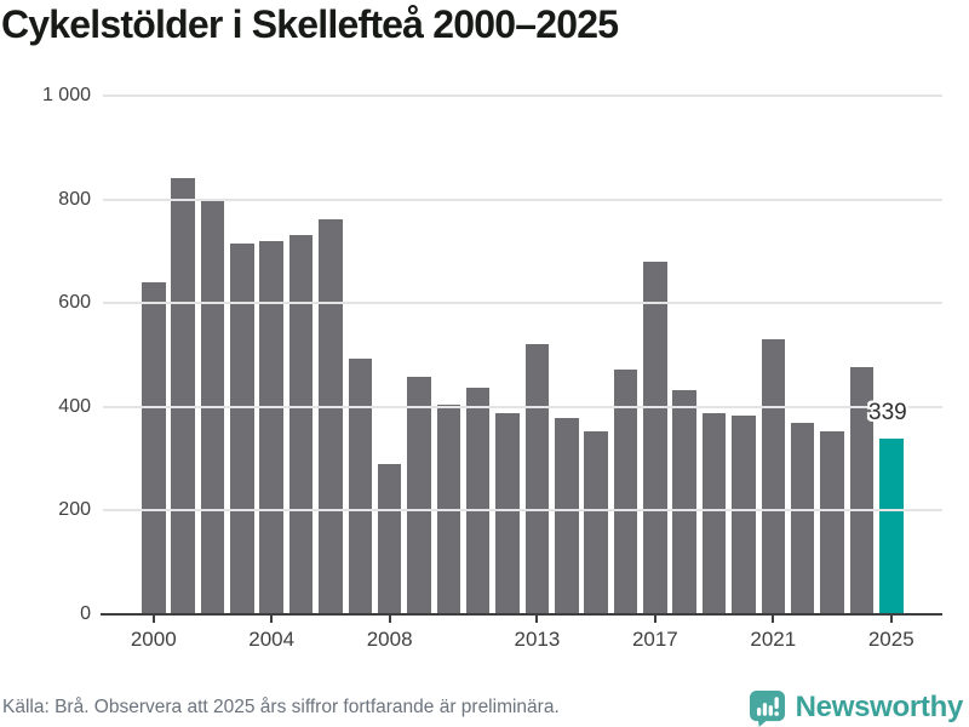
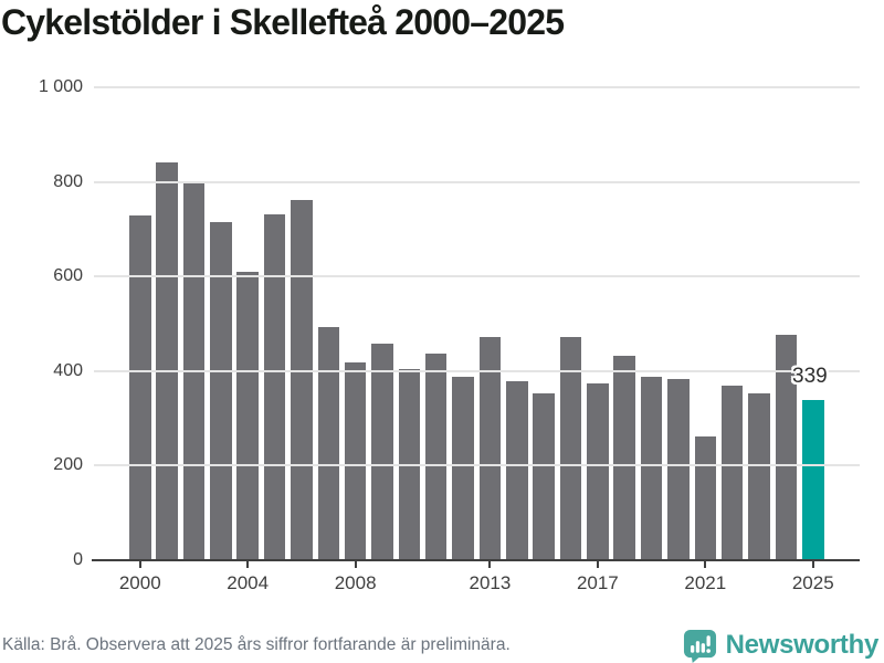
2000: 640 -> 730
2004: 720 -> 610
2008: 290 -> 420
2013: 520 -> 470
2017: 680 -> 370
2021: 530 -> 260
